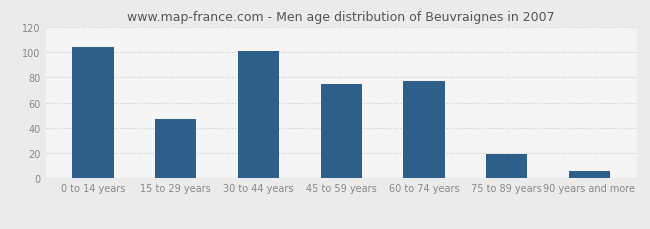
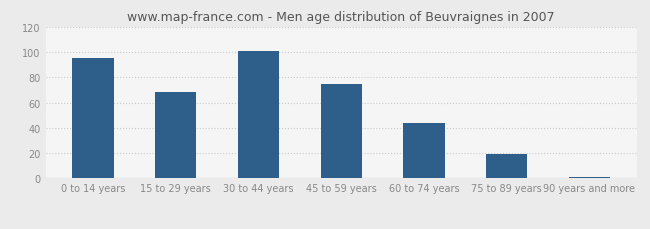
0 to 14 years: 104 -> 95
15 to 29 years: 47 -> 68
60 to 74 years: 77 -> 44
90 years and more: 6 -> 1
